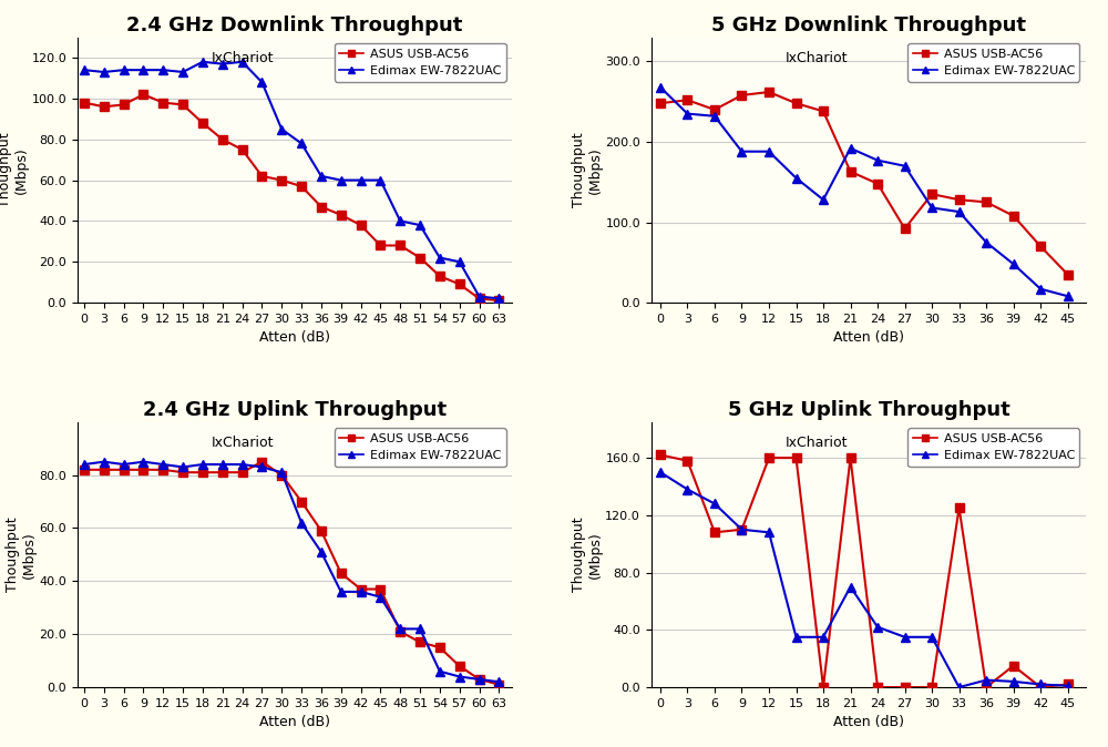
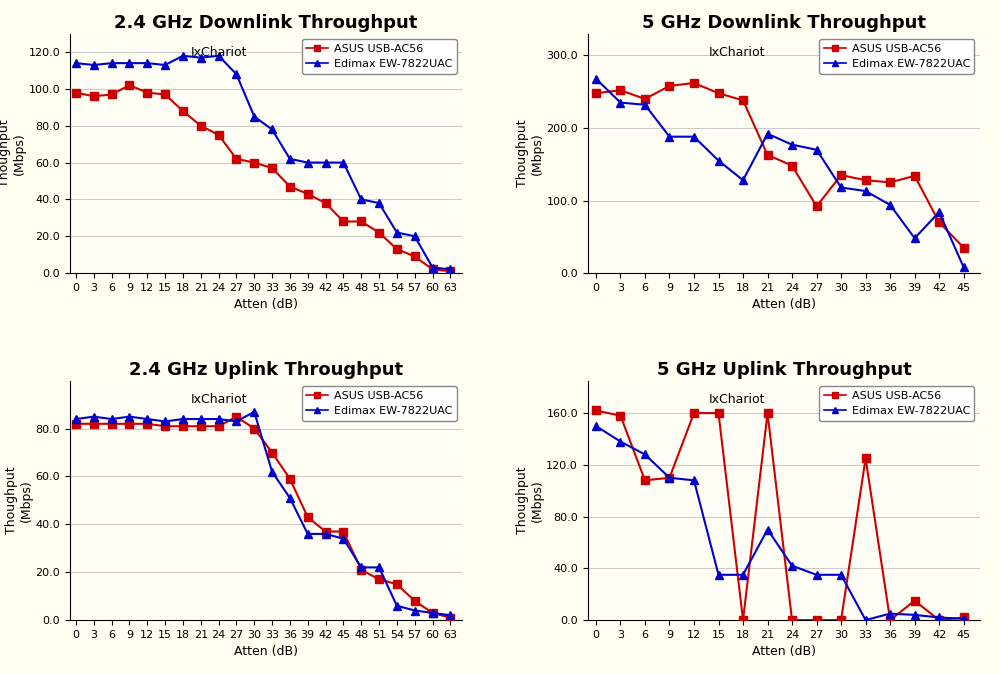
5 GHz Downlink Throughput/Edimax EW-7822UAC/36: 75 -> 94
5 GHz Downlink Throughput/ASUS USB-AC56/39: 108 -> 134
5 GHz Downlink Throughput/Edimax EW-7822UAC/42: 17 -> 84
2.4 GHz Uplink Throughput/Edimax EW-7822UAC/30: 81 -> 87
